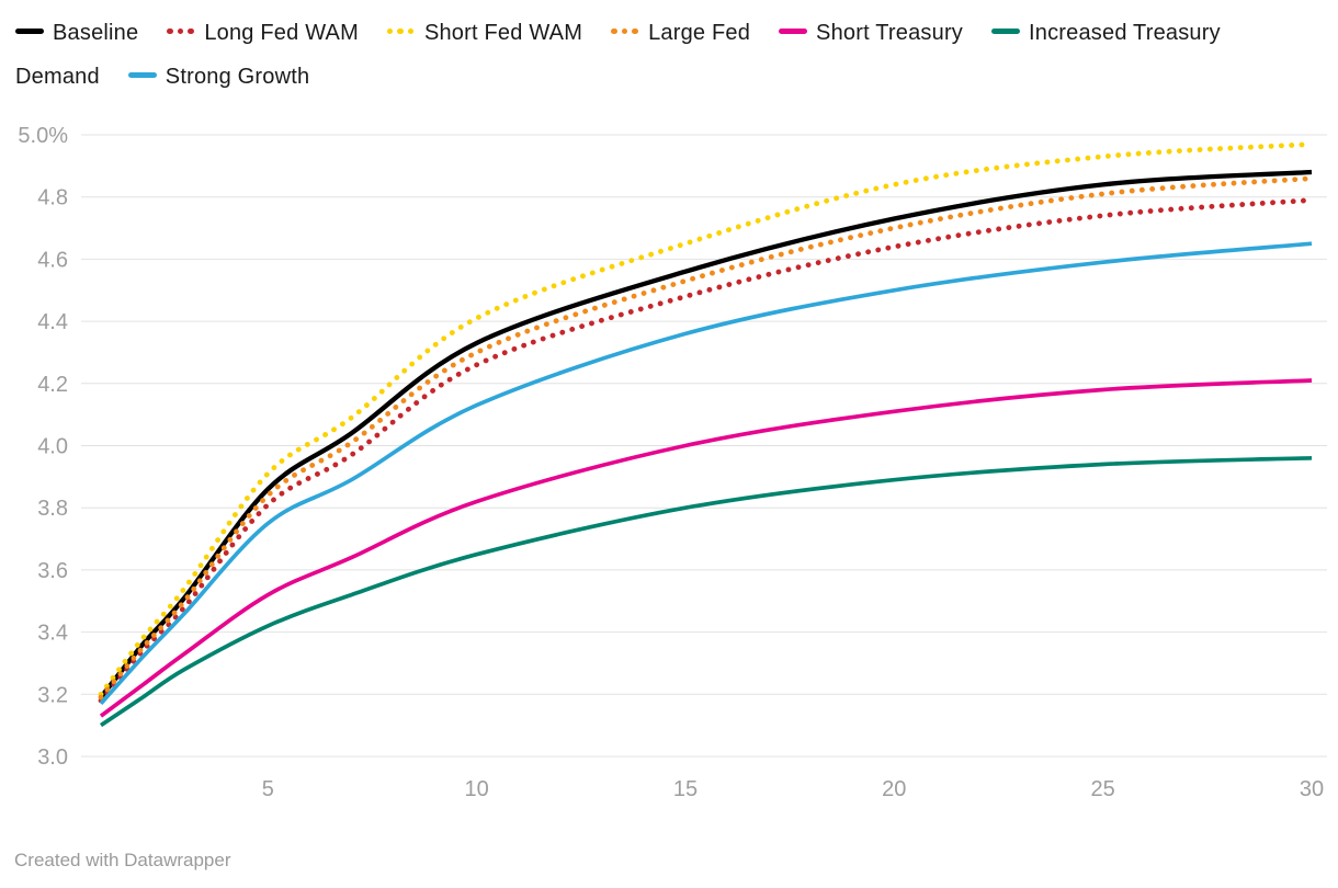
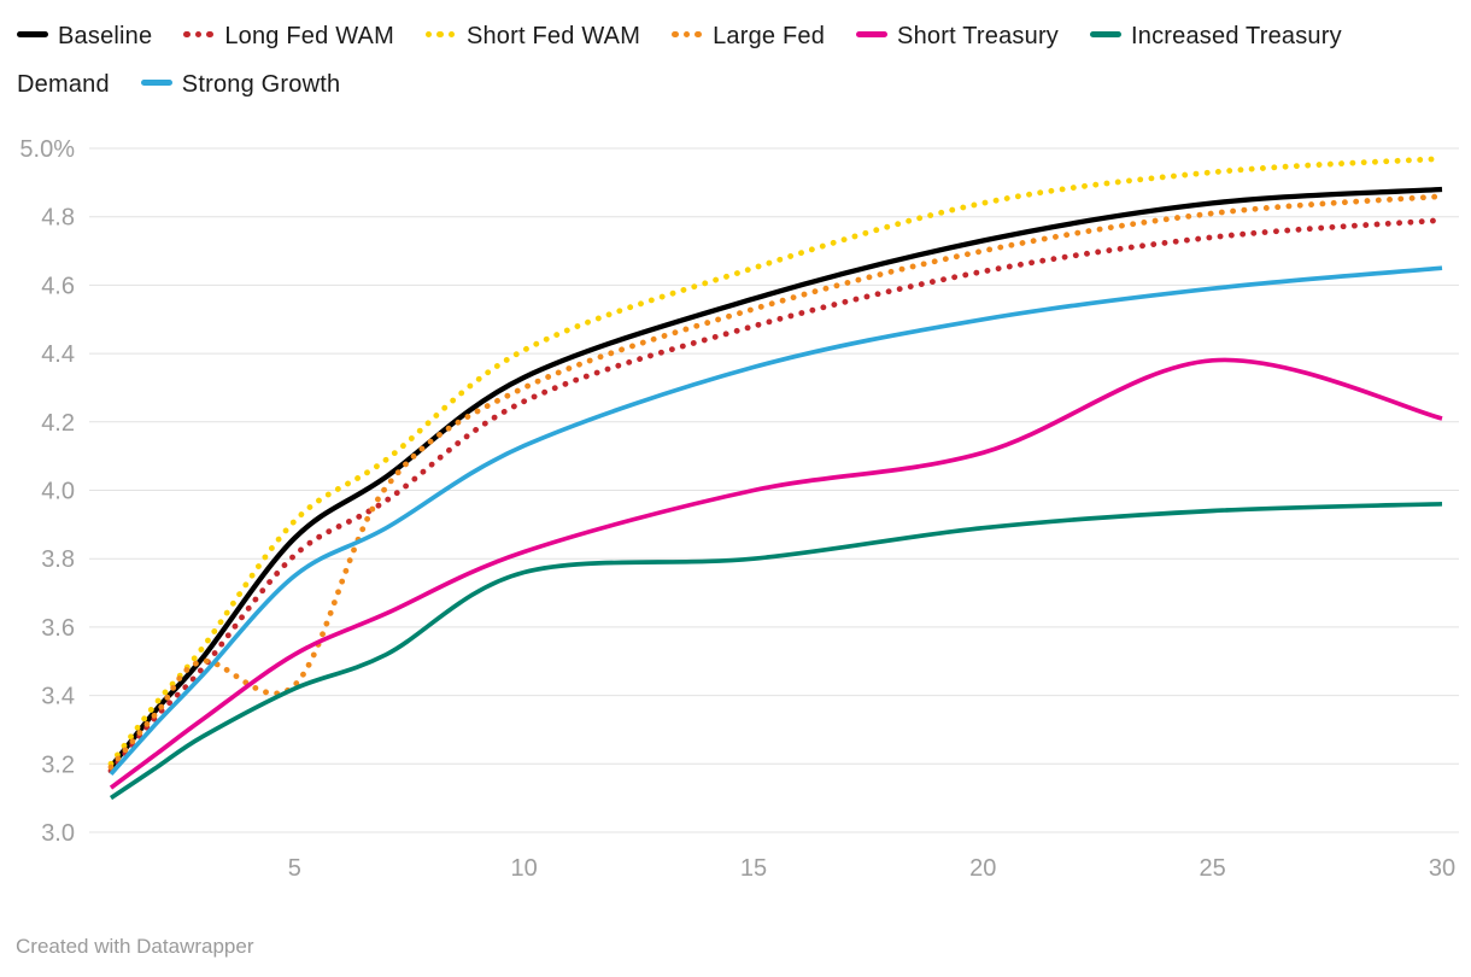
Large Fed/5: 3.84% -> 3.43%
Increased Treasury Demand/10: 3.65% -> 3.76%
Short Treasury/25: 4.18% -> 4.38%
